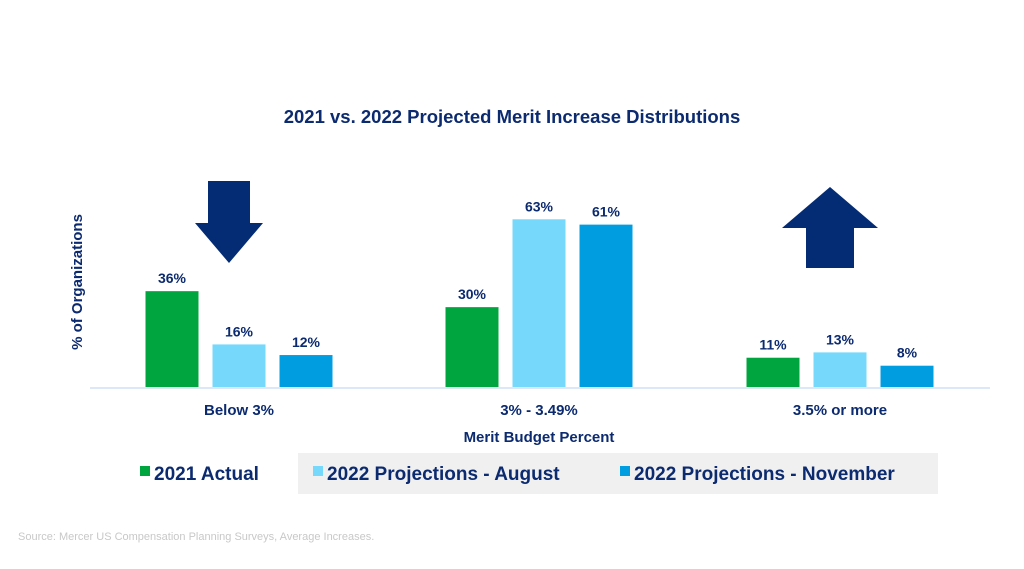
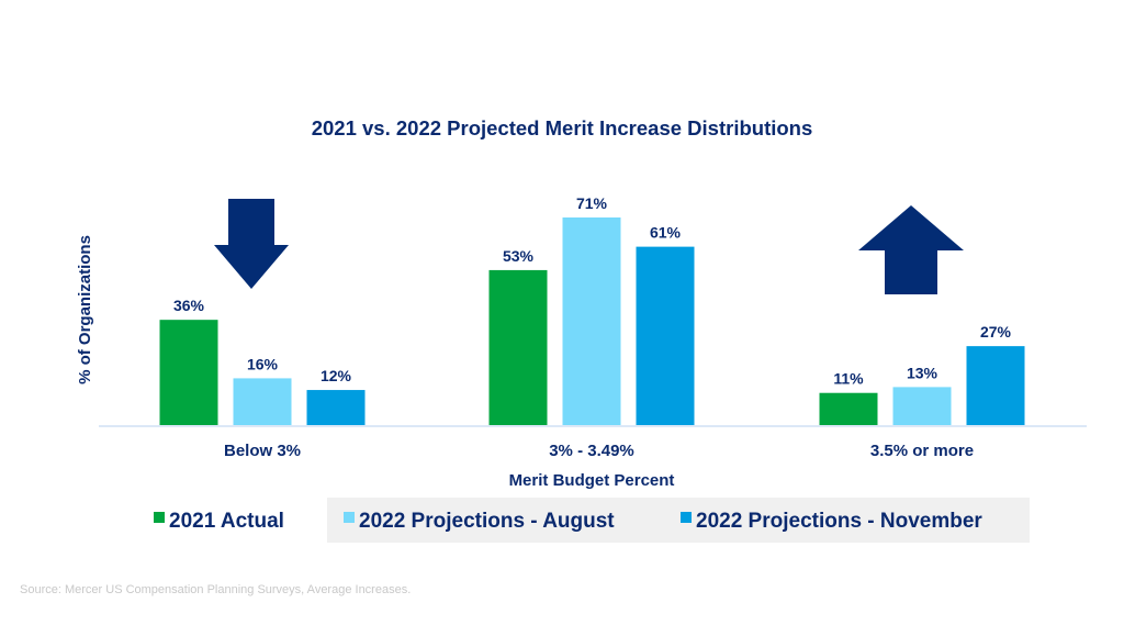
2021 Actual/3% - 3.49%: 30% -> 53%
2022 Projections - August/3% - 3.49%: 63% -> 71%
2022 Projections - November/3.5% or more: 8% -> 27%
